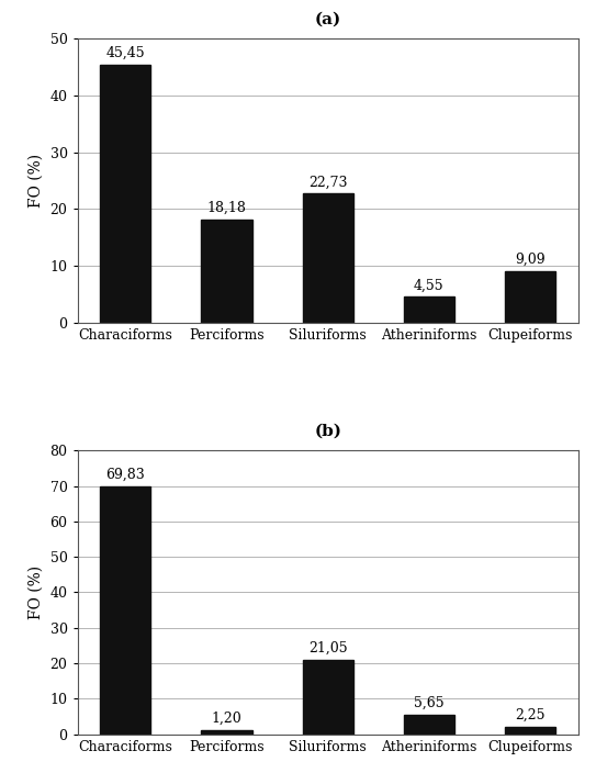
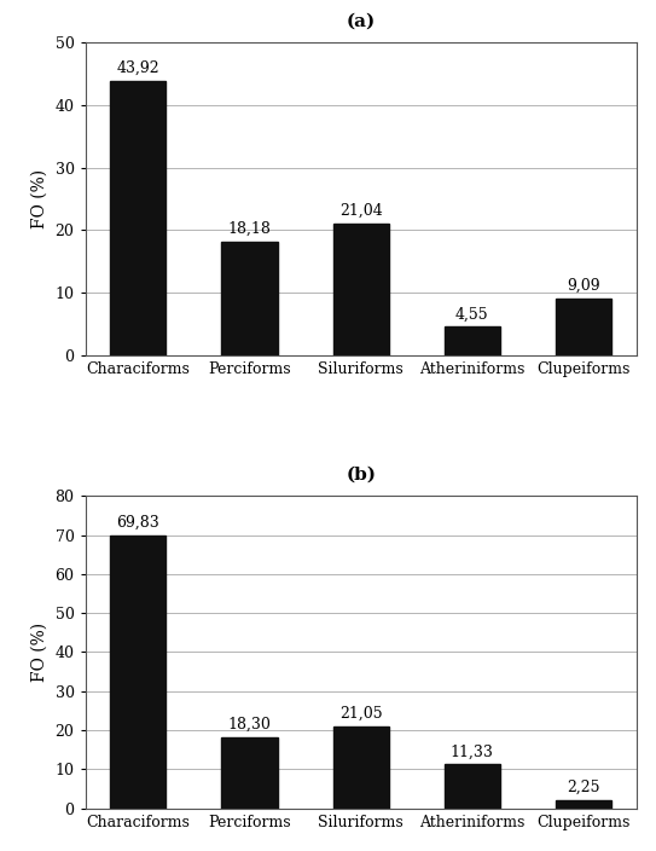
(a)/Characiforms: 45,45 -> 43,92
(a)/Siluriforms: 22,73 -> 21,04
(b)/Perciforms: 1,20 -> 18,30
(b)/Atheriniforms: 5,65 -> 11,33
